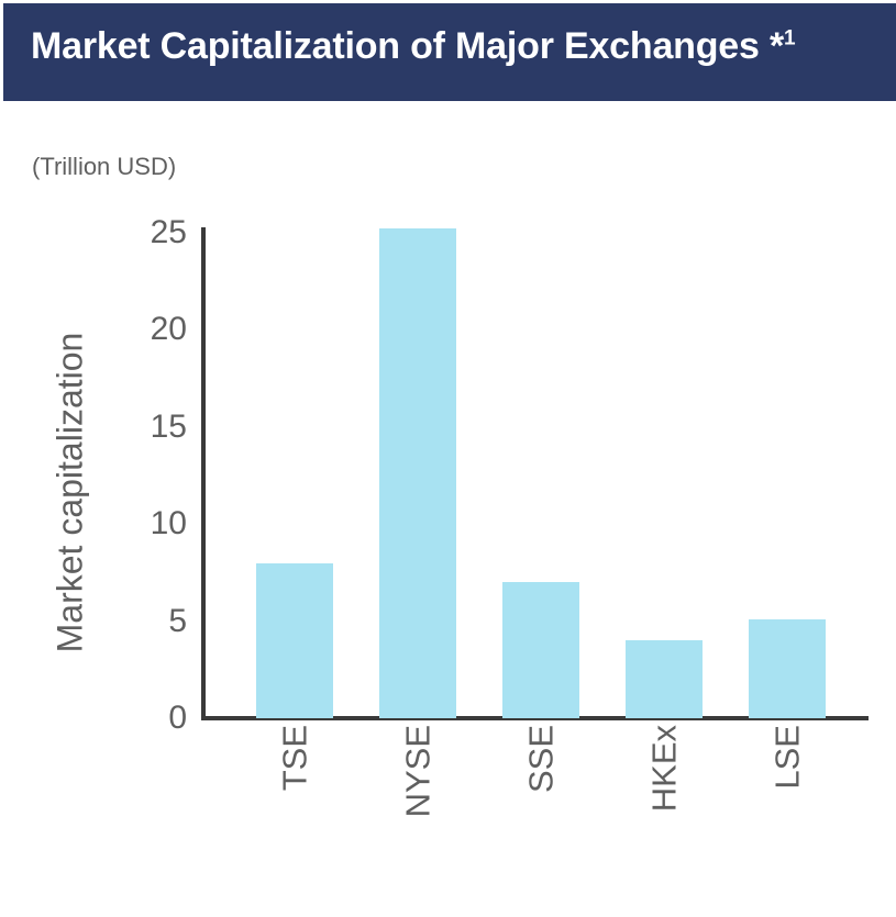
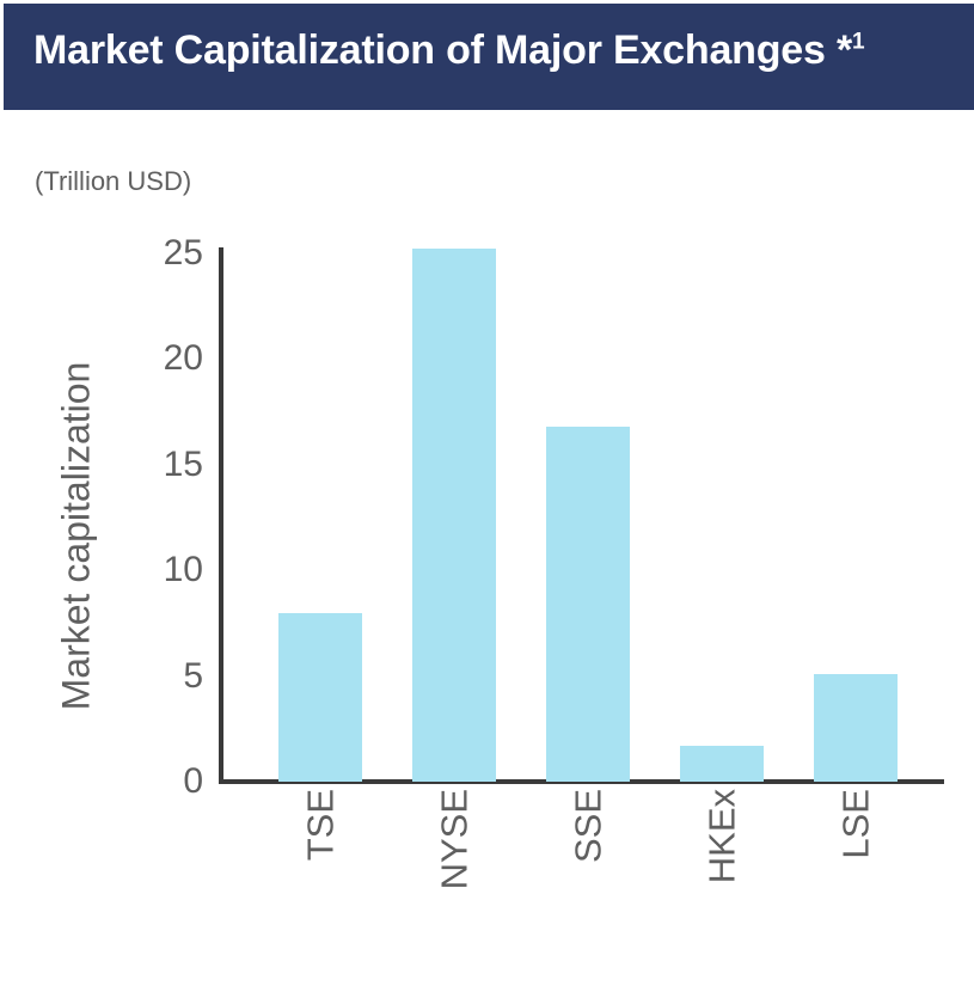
SSE: 7.0 -> 16.8
HKEx: 4.0 -> 1.7
